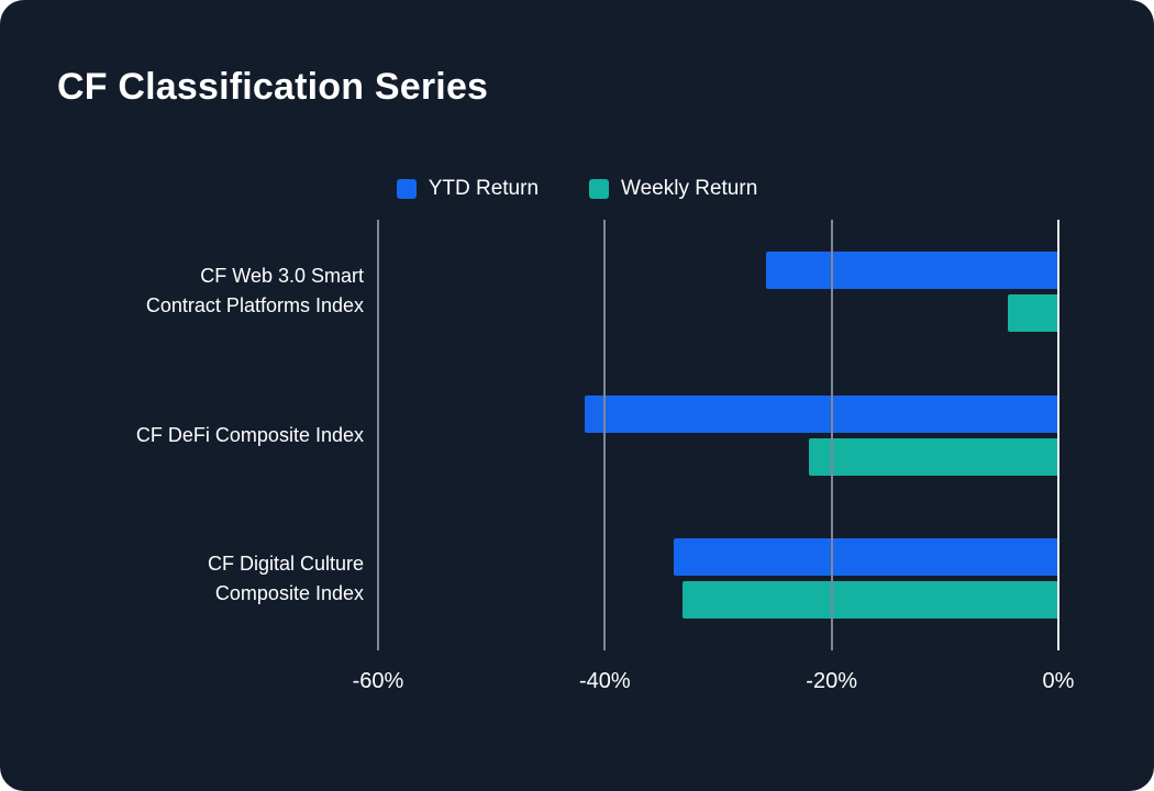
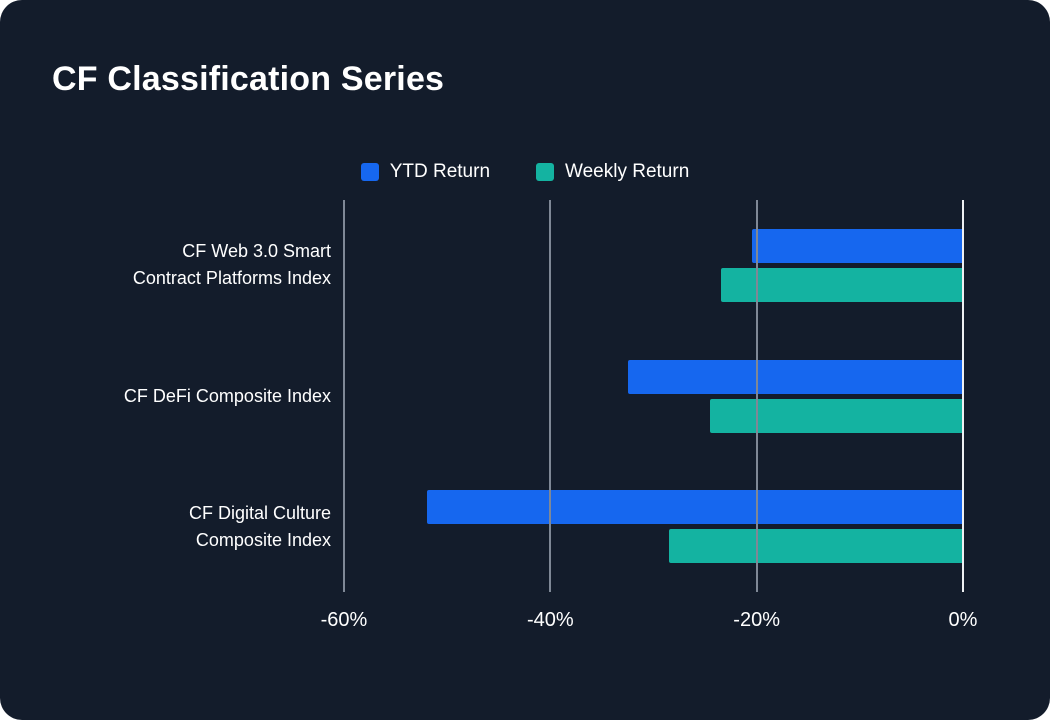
YTD Return/CF Web 3.0 Smart Contract Platforms Index: -25.8% -> -20.5%
Weekly Return/CF Web 3.0 Smart Contract Platforms Index: -4.5% -> -23.5%
YTD Return/CF DeFi Composite Index: -41.8% -> -32.5%
Weekly Return/CF DeFi Composite Index: -22.0% -> -24.5%
YTD Return/CF Digital Culture Composite Index: -33.9% -> -52.0%
Weekly Return/CF Digital Culture Composite Index: -33.2% -> -28.5%
